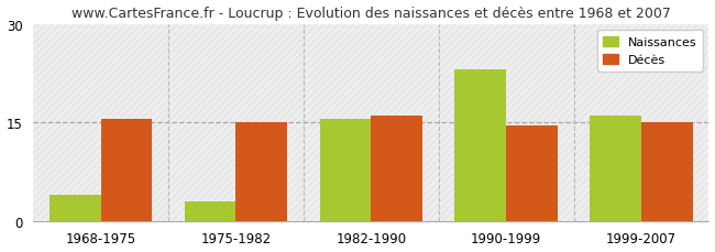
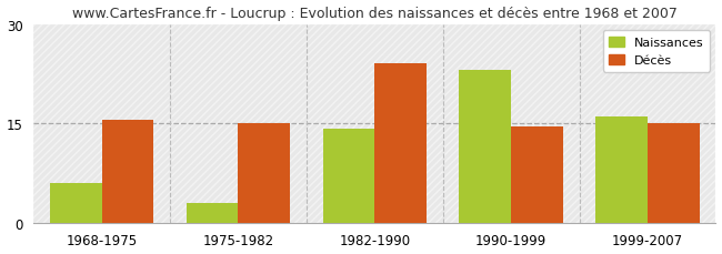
Naissances/1968-1975: 4.0 -> 6.0
Naissances/1982-1990: 15.5 -> 14.2
Décès/1982-1990: 16.0 -> 24.0
